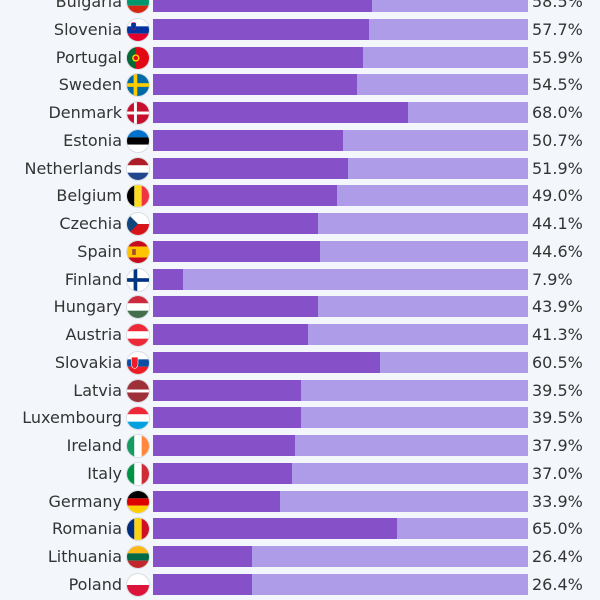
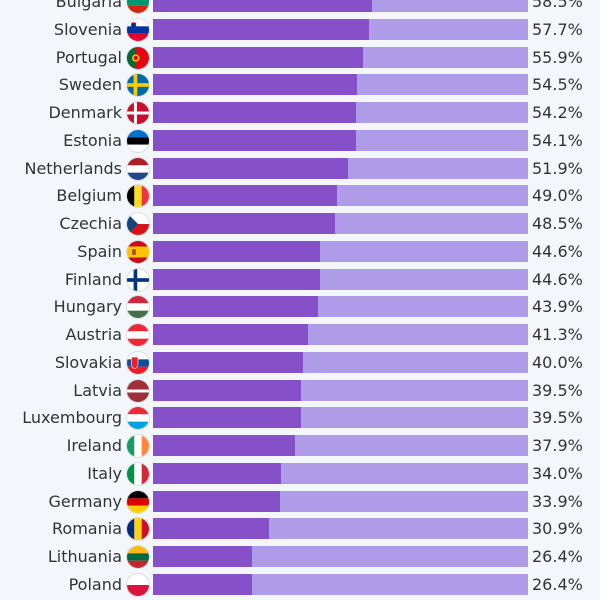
Denmark: 68.0% -> 54.2%
Estonia: 50.7% -> 54.1%
Czechia: 44.1% -> 48.5%
Finland: 7.9% -> 44.6%
Slovakia: 60.5% -> 40.0%
Italy: 37.0% -> 34.0%
Romania: 65.0% -> 30.9%
